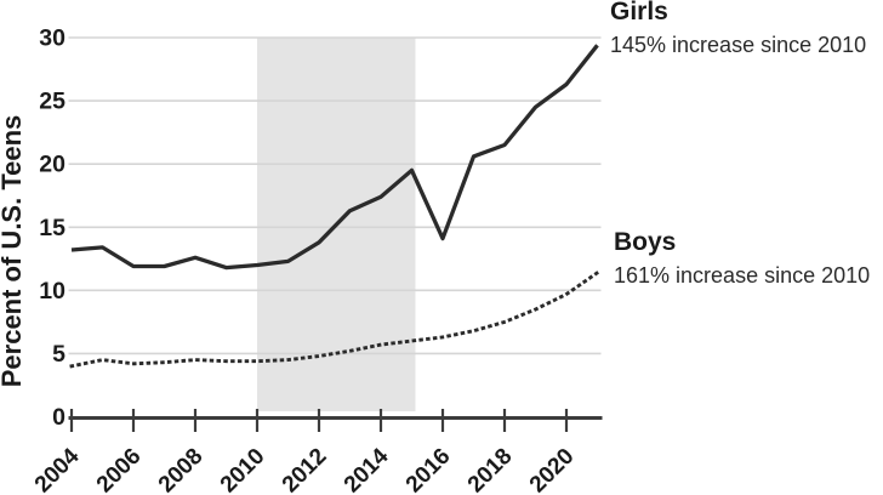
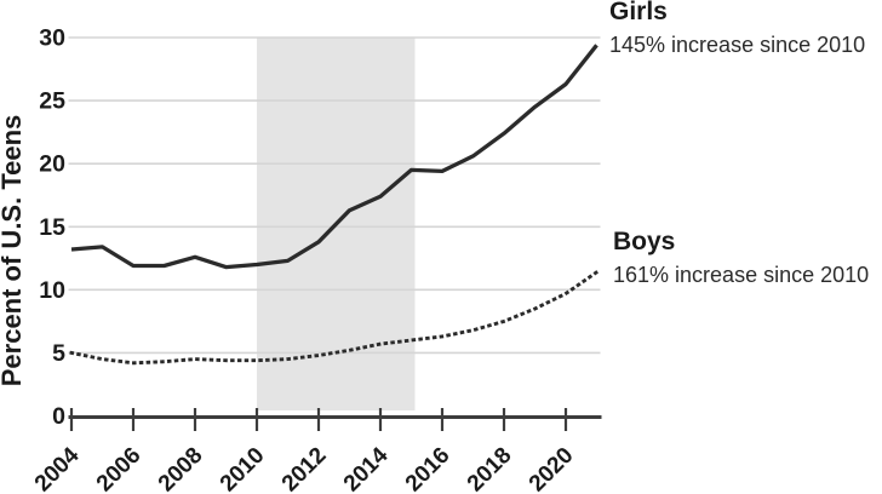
Boys/2004: 4.0 -> 5.0
Girls/2016: 14.1 -> 19.4
Girls/2018: 21.5 -> 22.4
